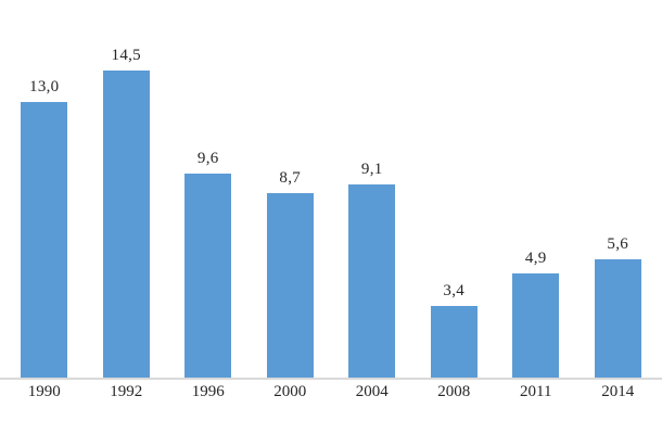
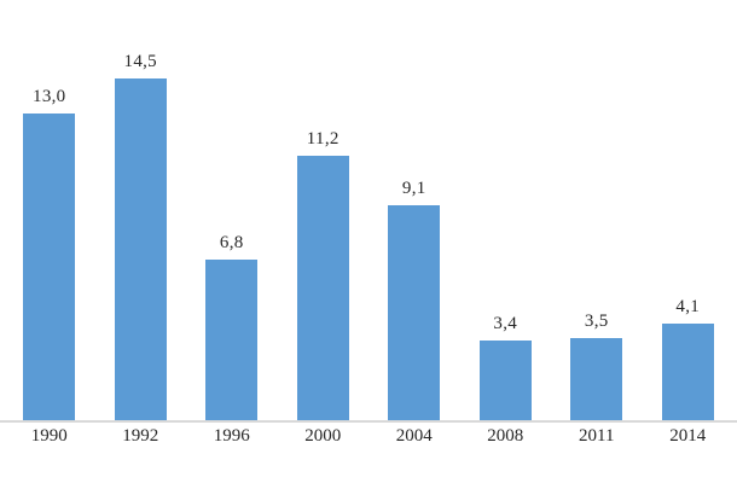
1996: 9,6 -> 6,8
2000: 8,7 -> 11,2
2011: 4,9 -> 3,5
2014: 5,6 -> 4,1
